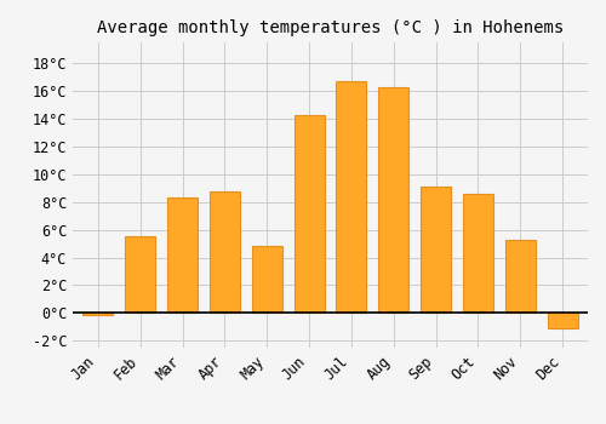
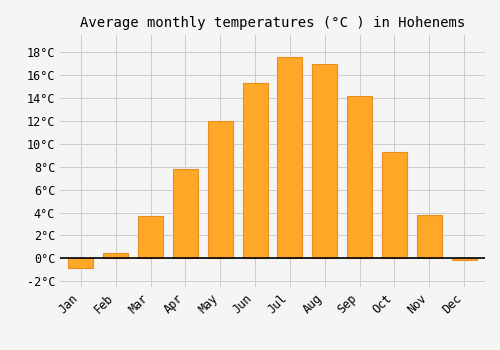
Jan: -0.1°C -> -0.8°C
Feb: 5.5°C -> 0.5°C
Mar: 8.3°C -> 3.7°C
Apr: 8.8°C -> 7.8°C
May: 4.8°C -> 12.0°C
Jun: 14.3°C -> 15.3°C
Jul: 16.7°C -> 17.6°C
Aug: 16.3°C -> 17.0°C
Sep: 9.1°C -> 14.2°C
Oct: 8.6°C -> 9.3°C
Nov: 5.3°C -> 3.8°C
Dec: -1.1°C -> -0.1°C
